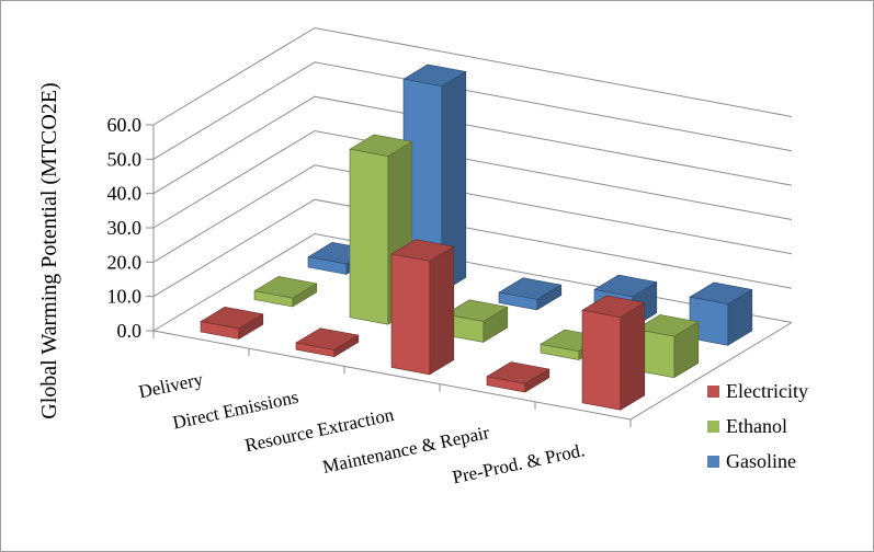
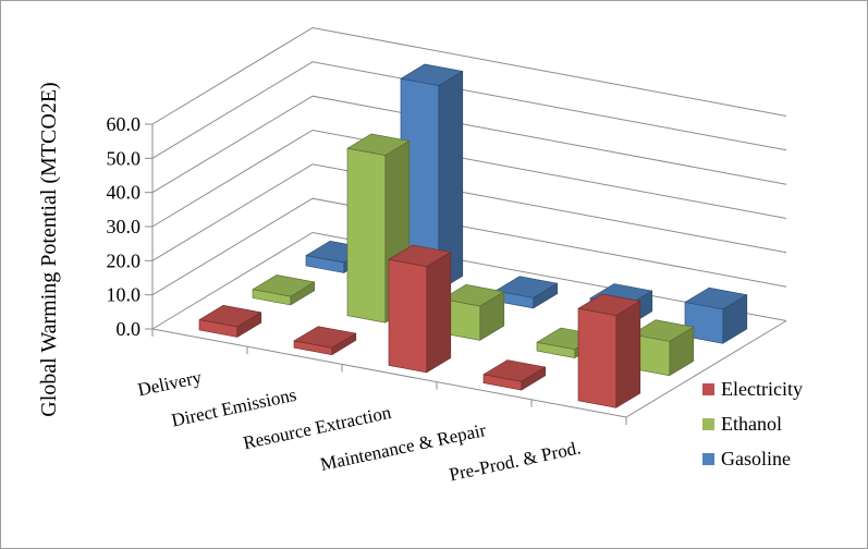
Electricity/Resource Extraction: 33 -> 31
Ethanol/Resource Extraction: 6 -> 10
Gasoline/Maintenance & Repair: 9 -> 6
Ethanol/Pre-Prod. & Prod.: 12 -> 10
Gasoline/Pre-Prod. & Prod.: 12 -> 10
